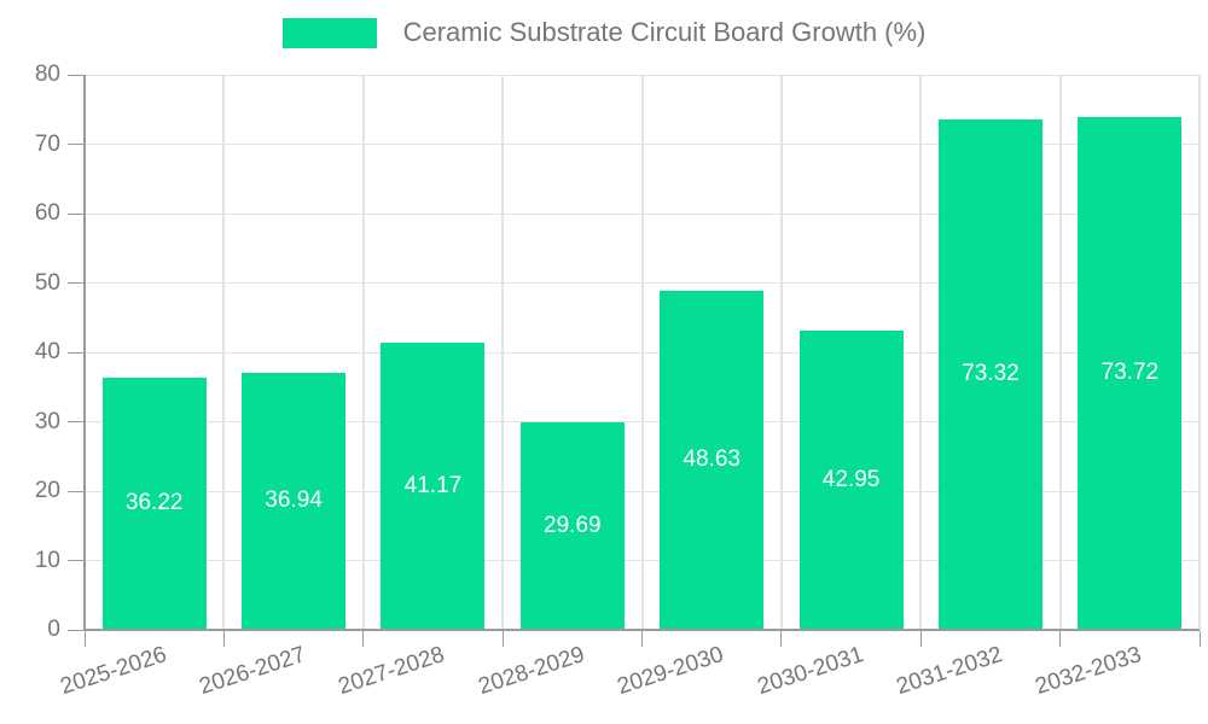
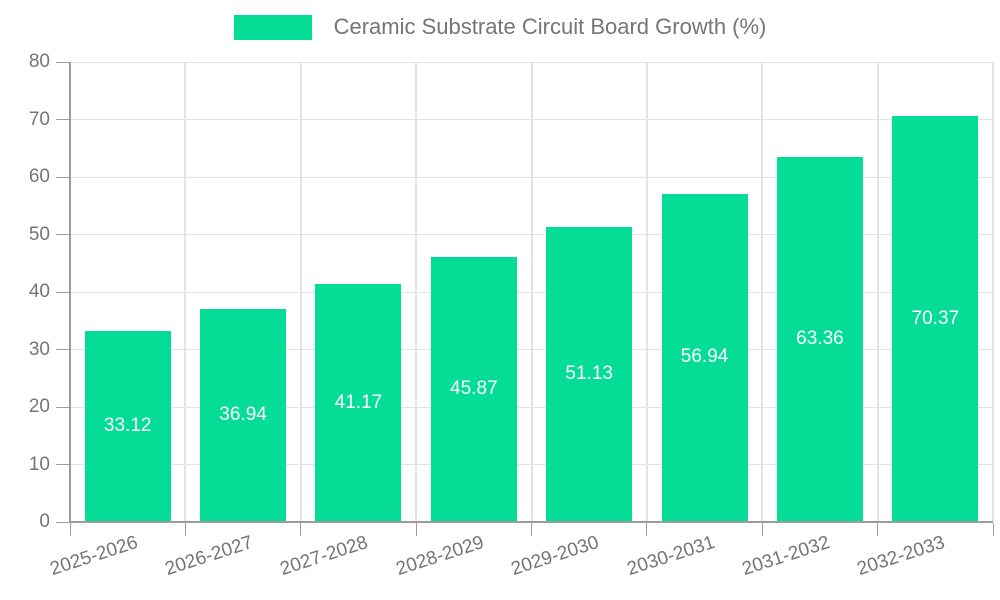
2025-2026: 36.22 -> 33.12
2028-2029: 29.69 -> 45.87
2029-2030: 48.63 -> 51.13
2030-2031: 42.95 -> 56.94
2031-2032: 73.32 -> 63.36
2032-2033: 73.72 -> 70.37
